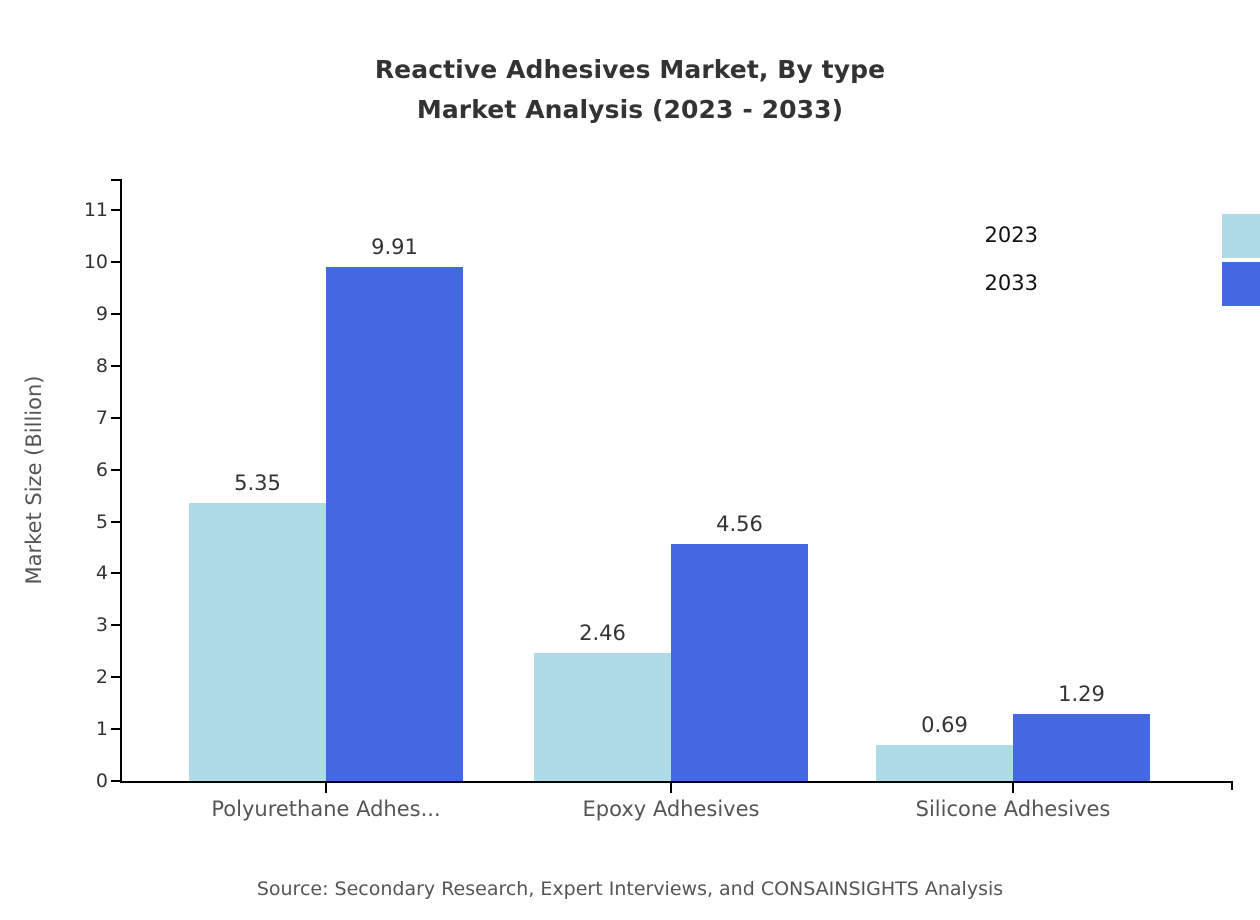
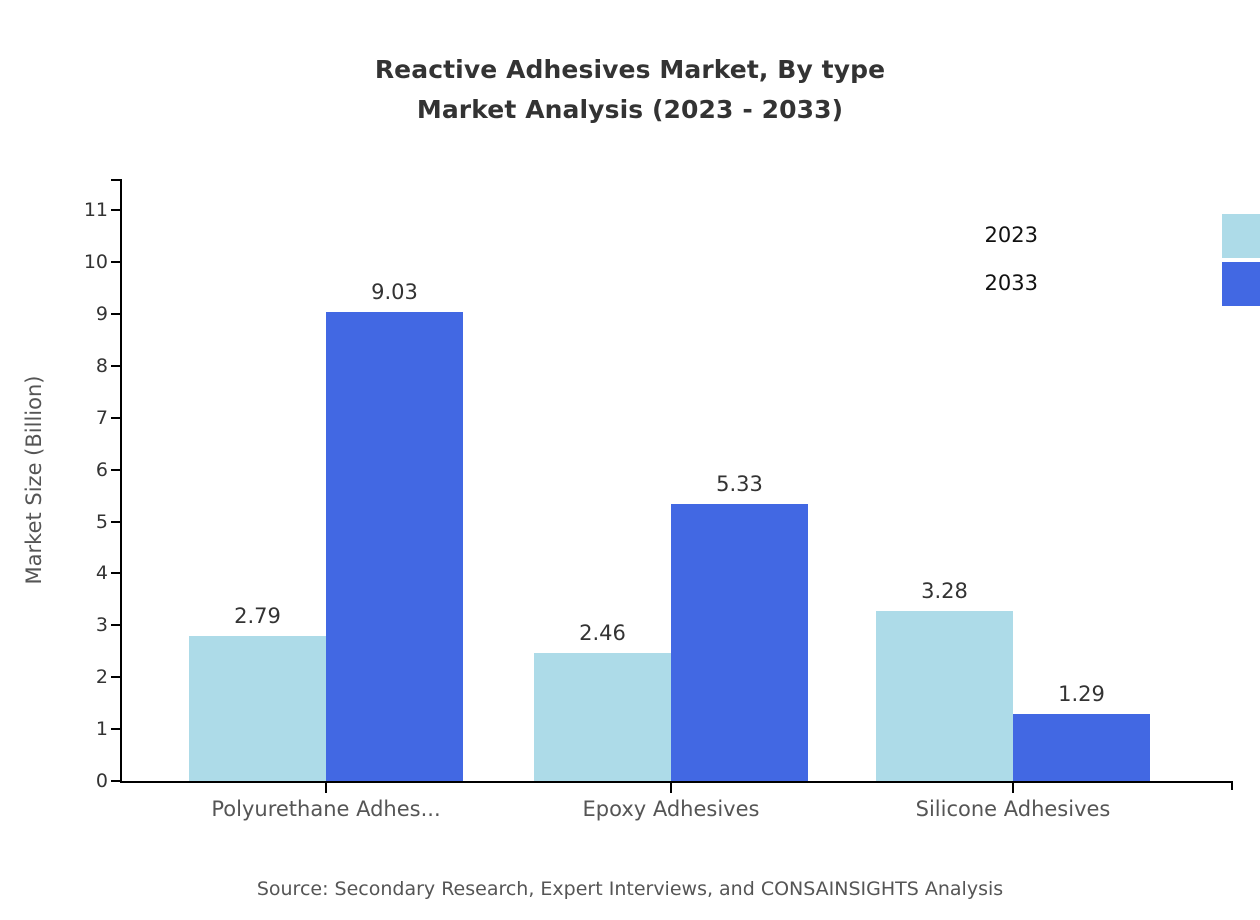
2023/Polyurethane Adhes...: 5.35 -> 2.79
2033/Polyurethane Adhes...: 9.91 -> 9.03
2033/Epoxy Adhesives: 4.56 -> 5.33
2023/Silicone Adhesives: 0.69 -> 3.28
